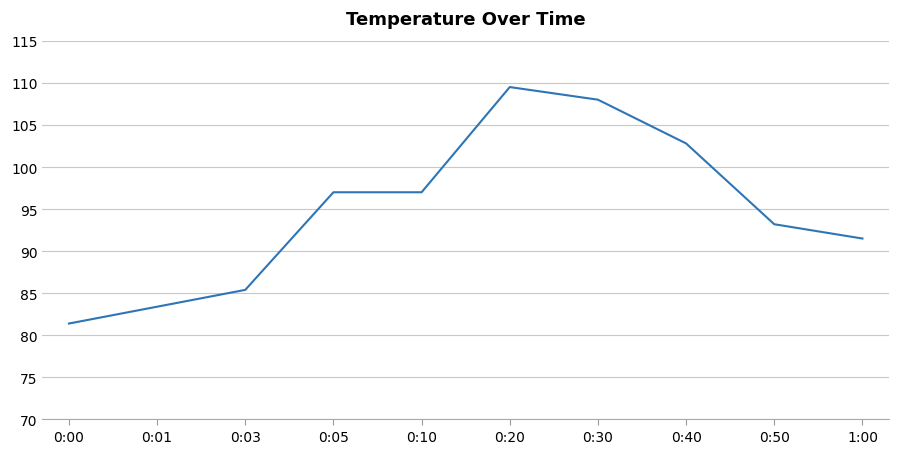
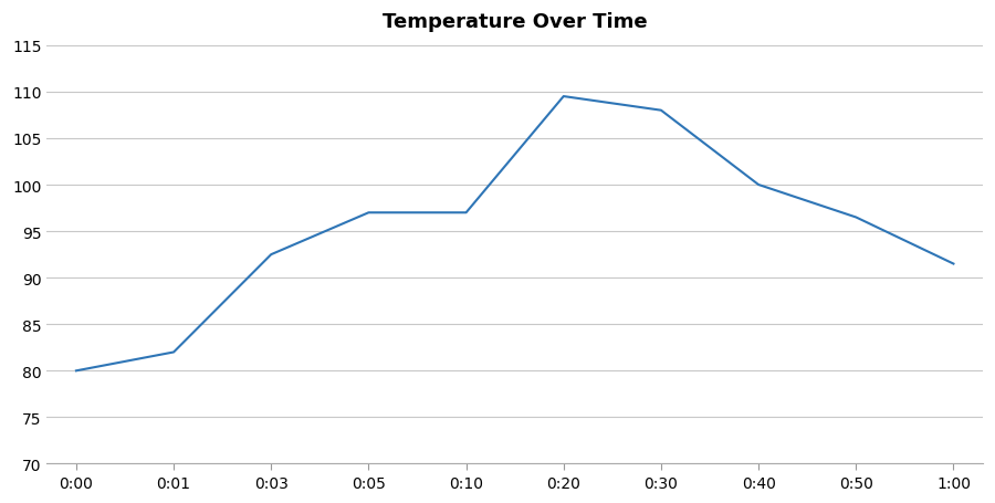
0:00: 81.4 -> 80.0
0:01: 83.4 -> 82.0
0:03: 85.4 -> 92.5
0:40: 102.8 -> 100.0
0:50: 93.2 -> 96.5
